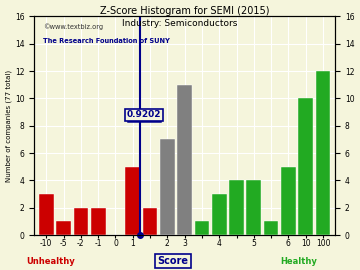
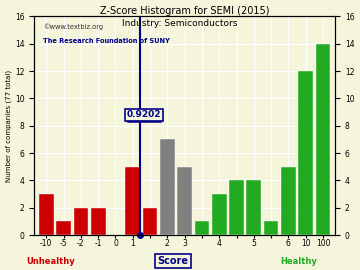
3: 11 -> 5
10: 10 -> 12
100: 12 -> 14
